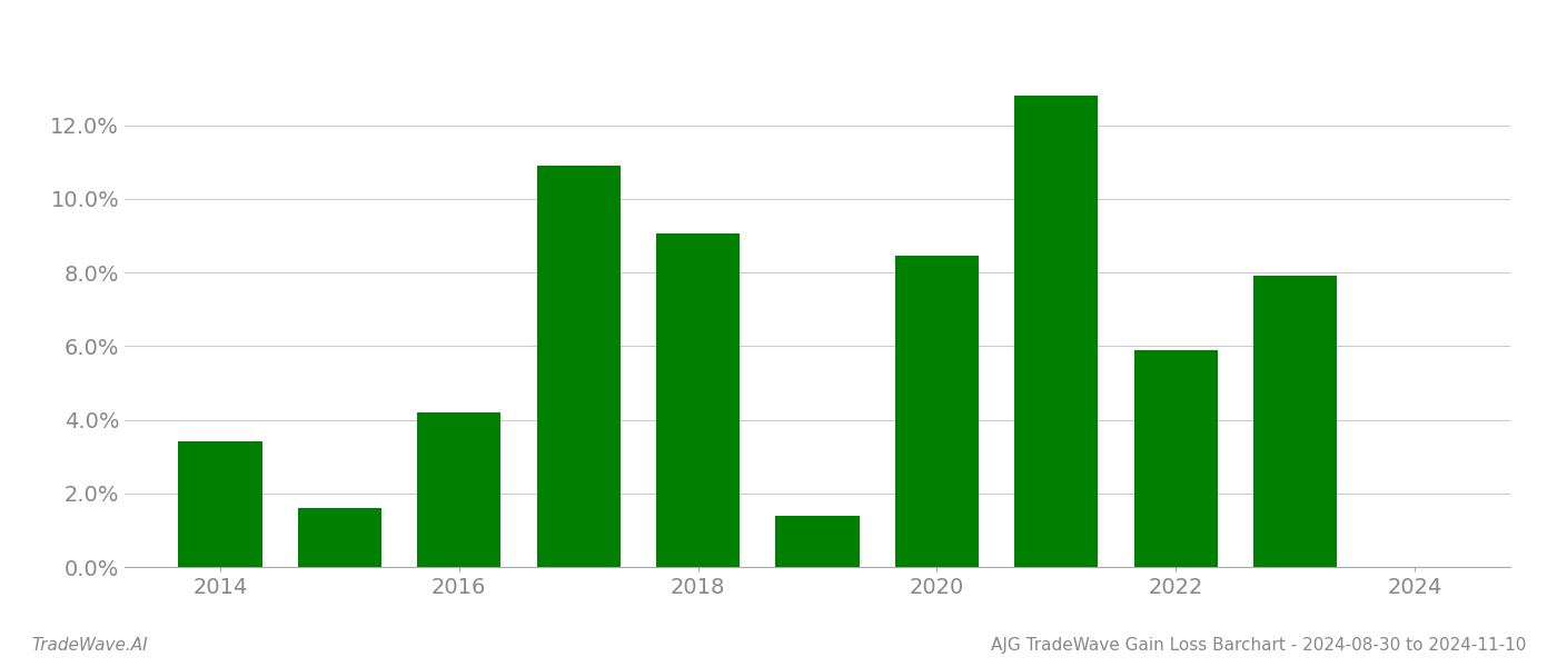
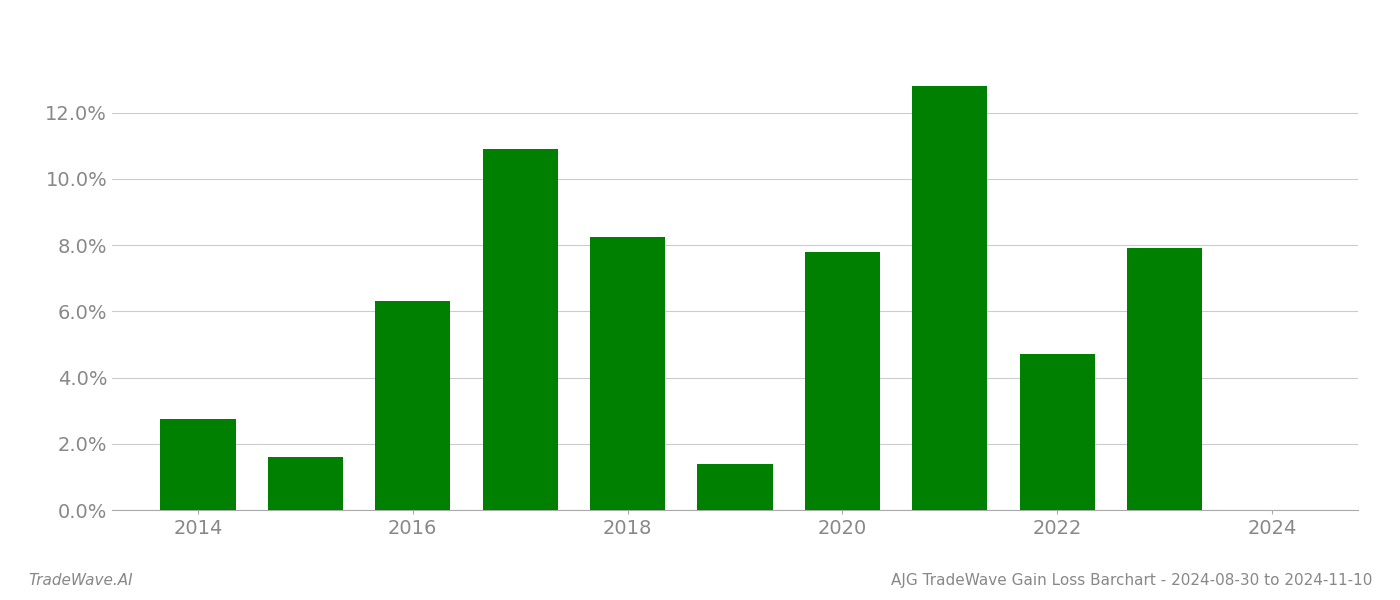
2014: 3.40% -> 2.75%
2016: 4.20% -> 6.30%
2018: 9.05% -> 8.25%
2020: 8.45% -> 7.80%
2022: 5.90% -> 4.70%
